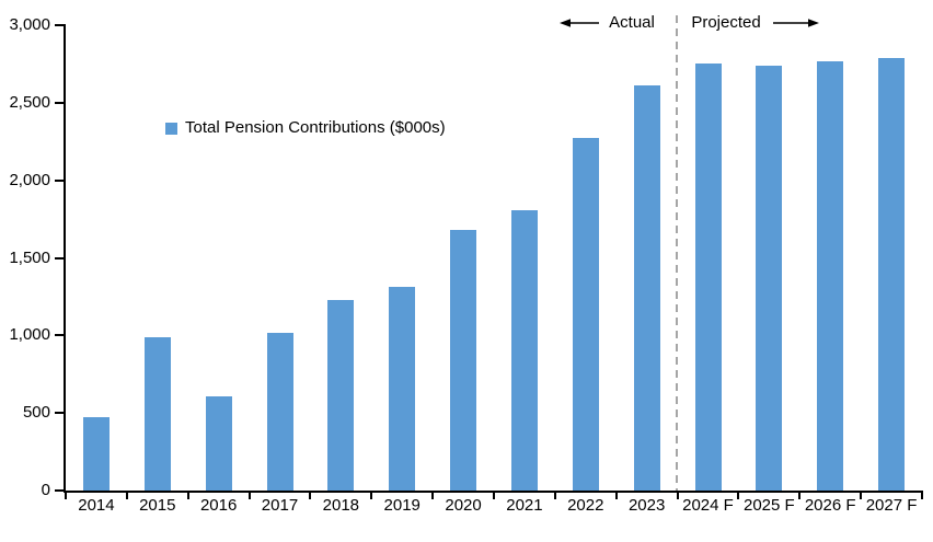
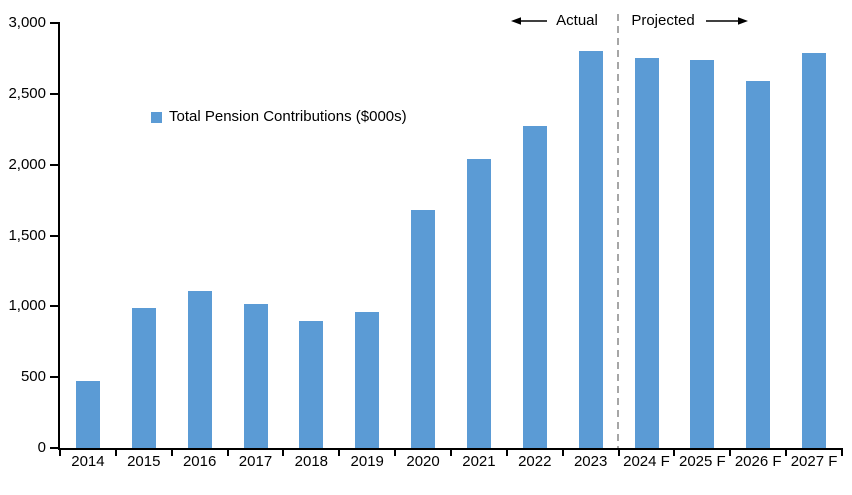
2016: 610 -> 1110
2018: 1230 -> 900
2019: 1310 -> 960
2021: 1810 -> 2040
2023: 2610 -> 2800
2026 F: 2770 -> 2590
